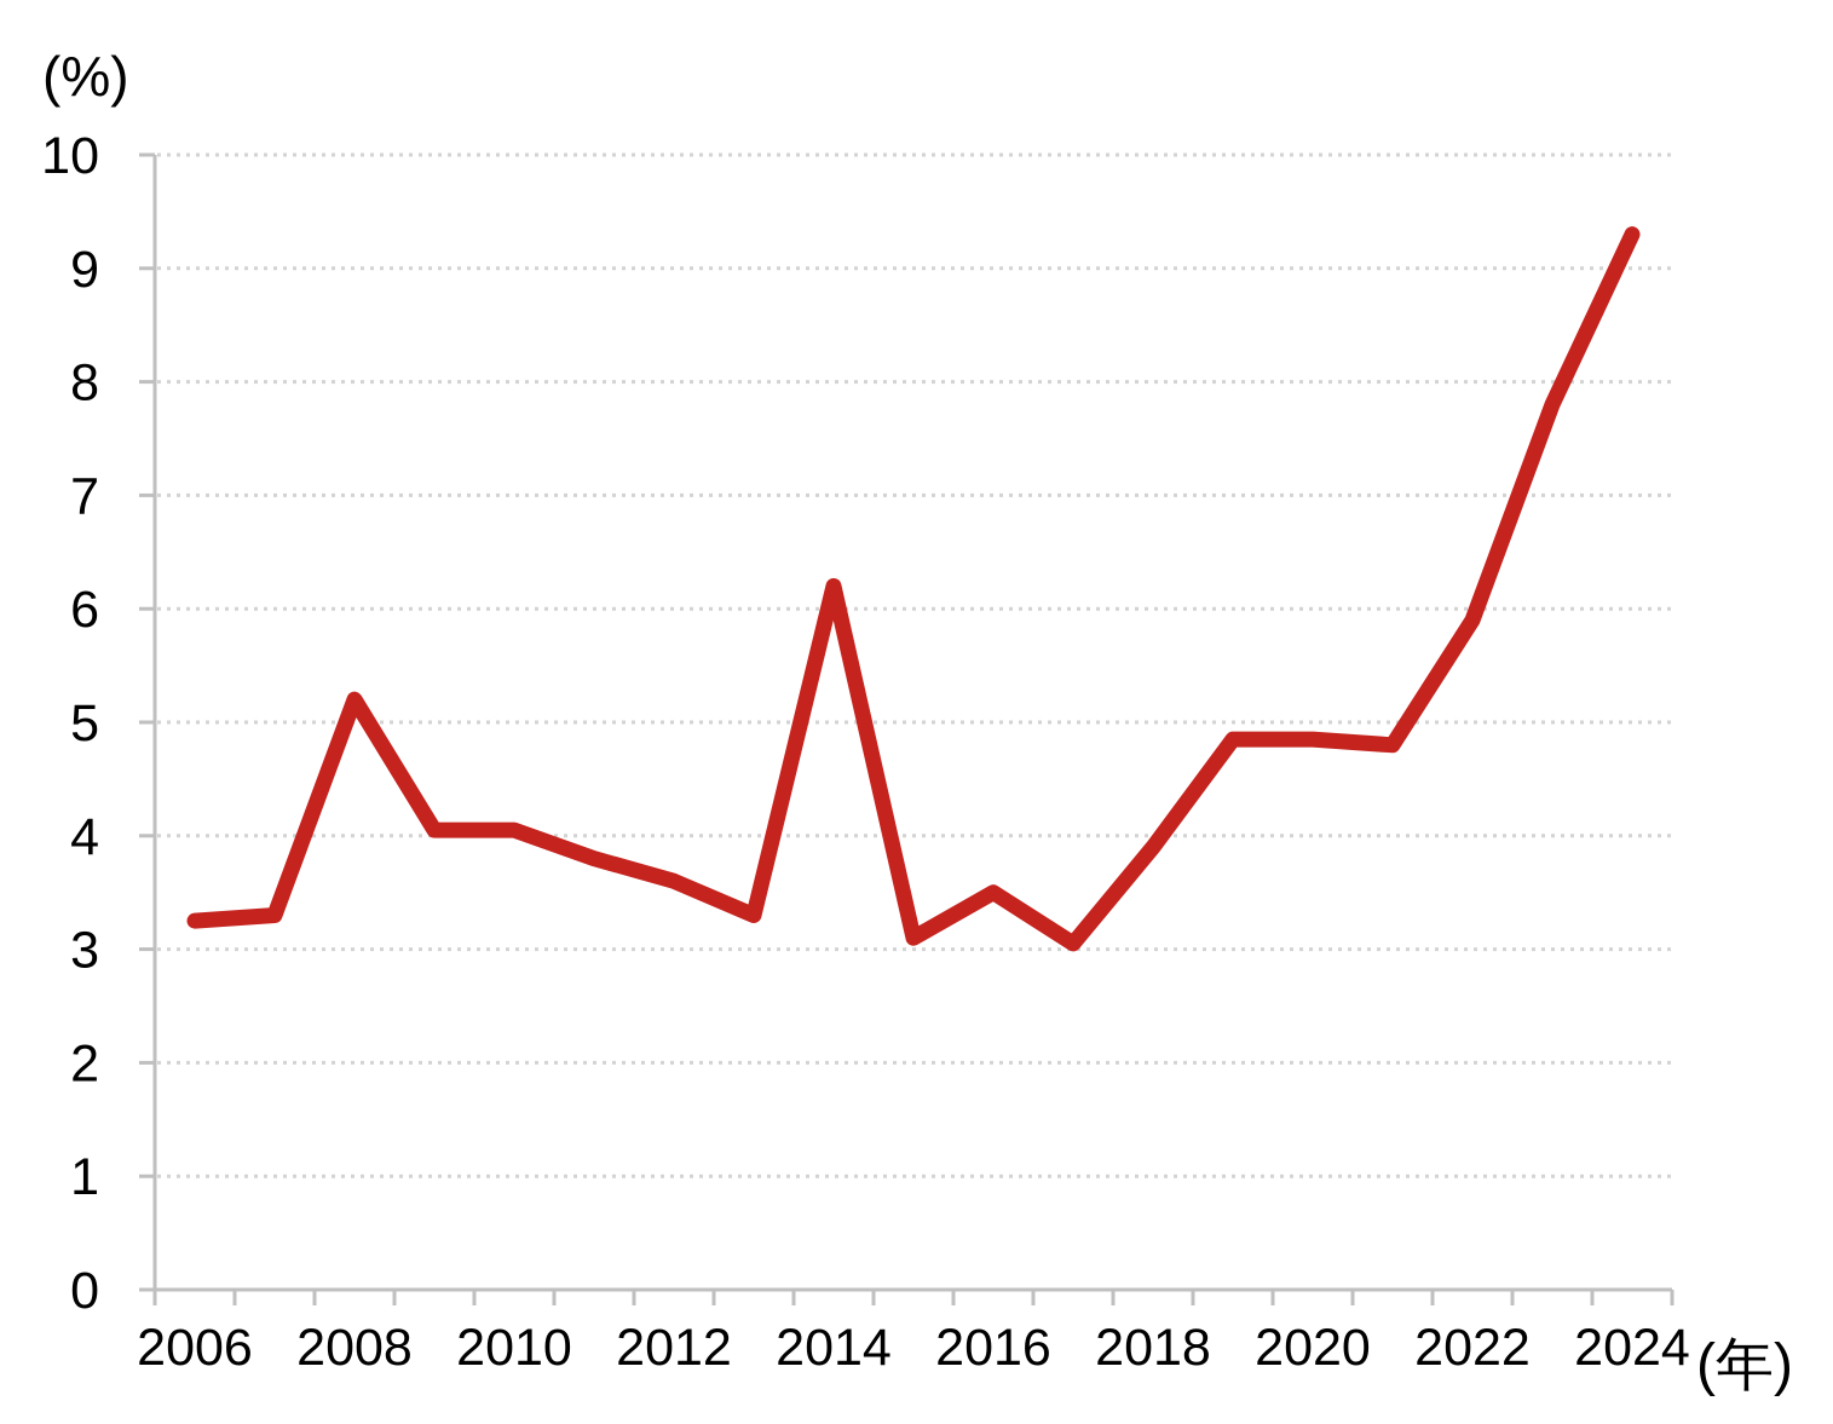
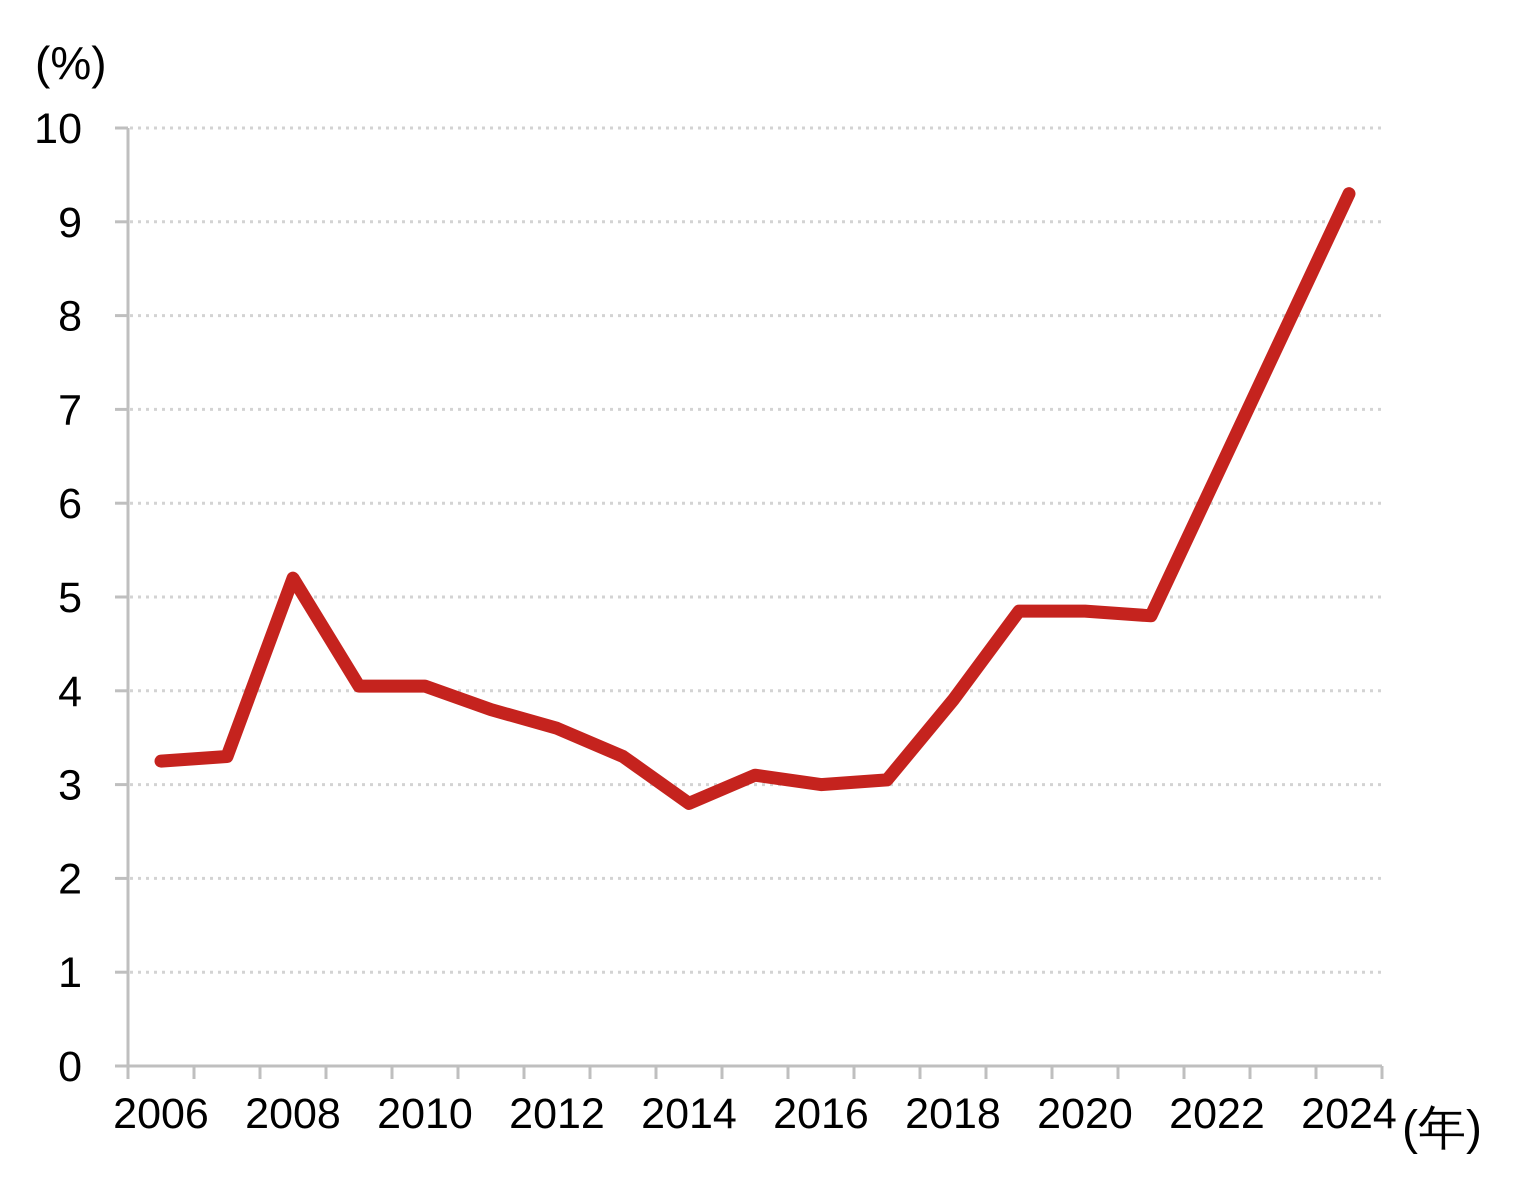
2014: 6.2 -> 2.8
2016: 3.5 -> 3.0
2022: 5.9 -> 6.3
